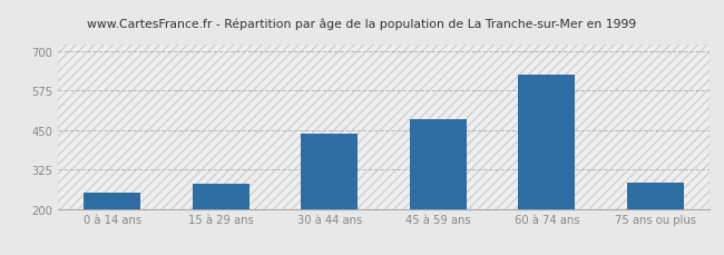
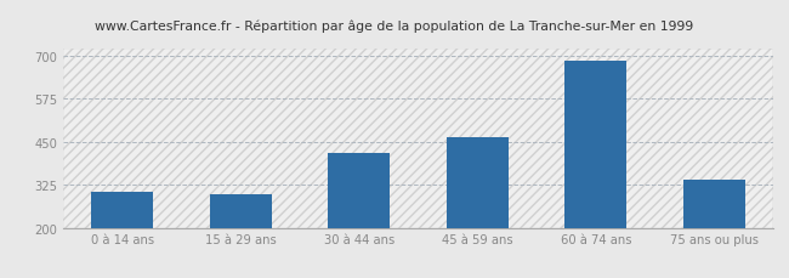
0 à 14 ans: 250 -> 305
15 à 29 ans: 280 -> 298
30 à 44 ans: 440 -> 418
45 à 59 ans: 485 -> 462
60 à 74 ans: 625 -> 685
75 ans ou plus: 285 -> 340
